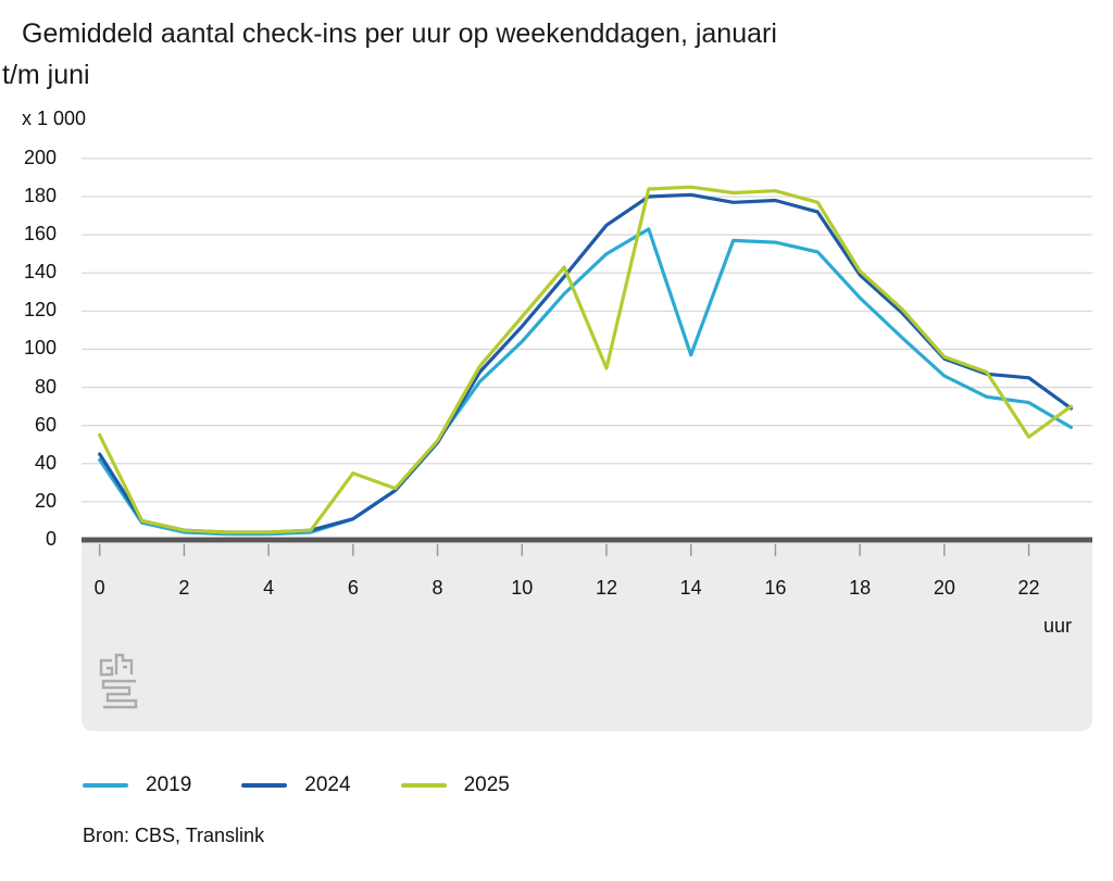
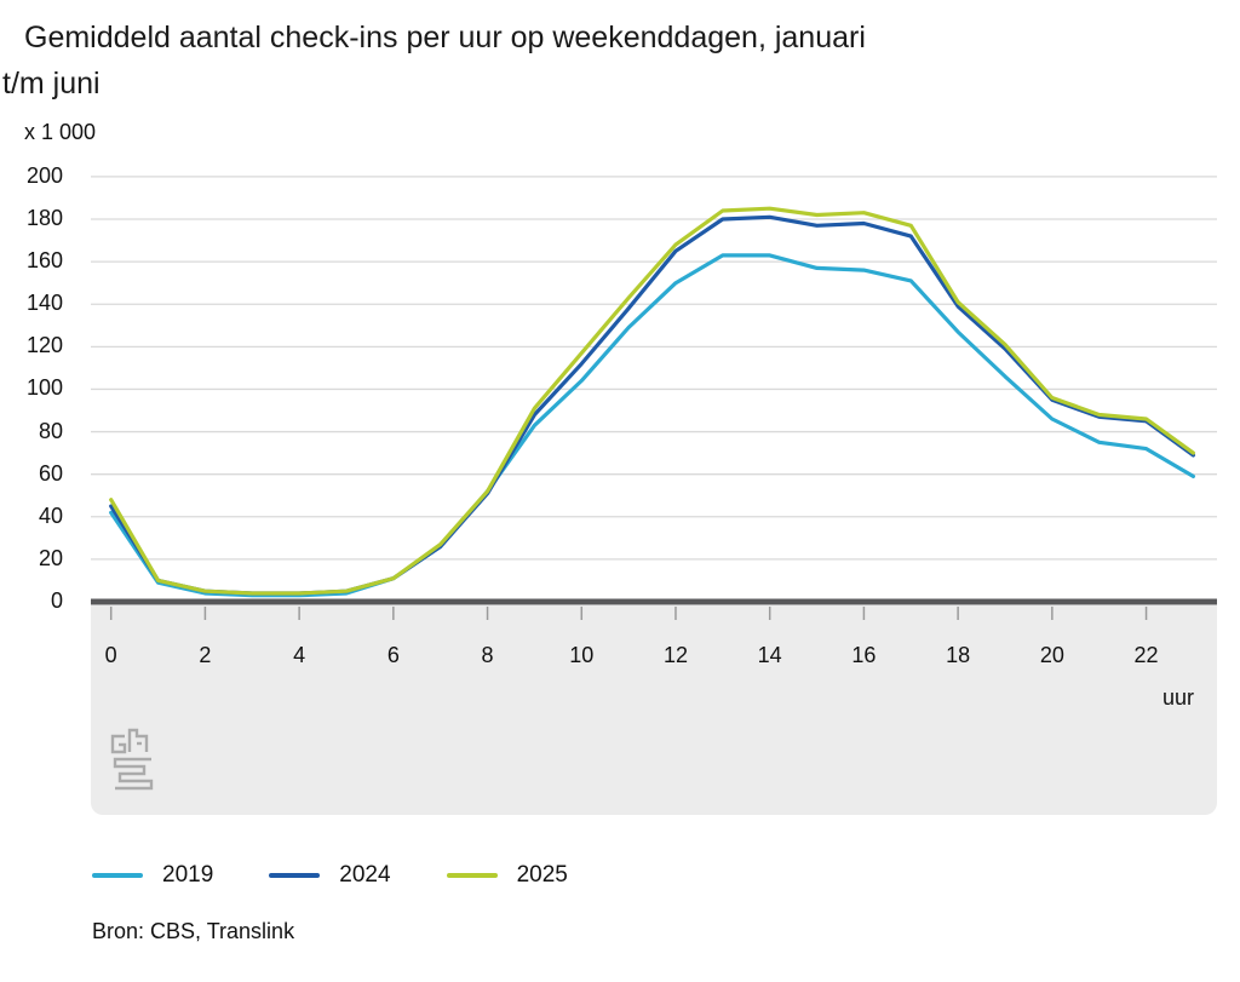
2025/0: 55 -> 48
2025/6: 35 -> 11
2025/12: 90 -> 168
2019/14: 97 -> 163
2025/22: 54 -> 86
